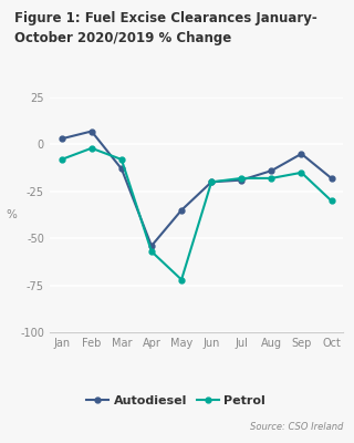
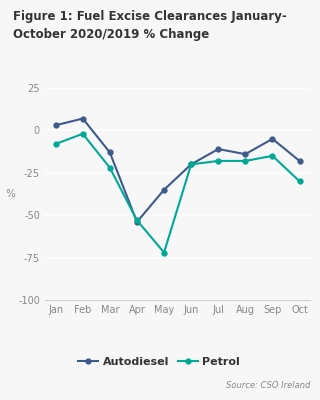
Petrol/Mar: -8 -> -22
Petrol/Apr: -57 -> -53
Autodiesel/Jul: -19 -> -11
